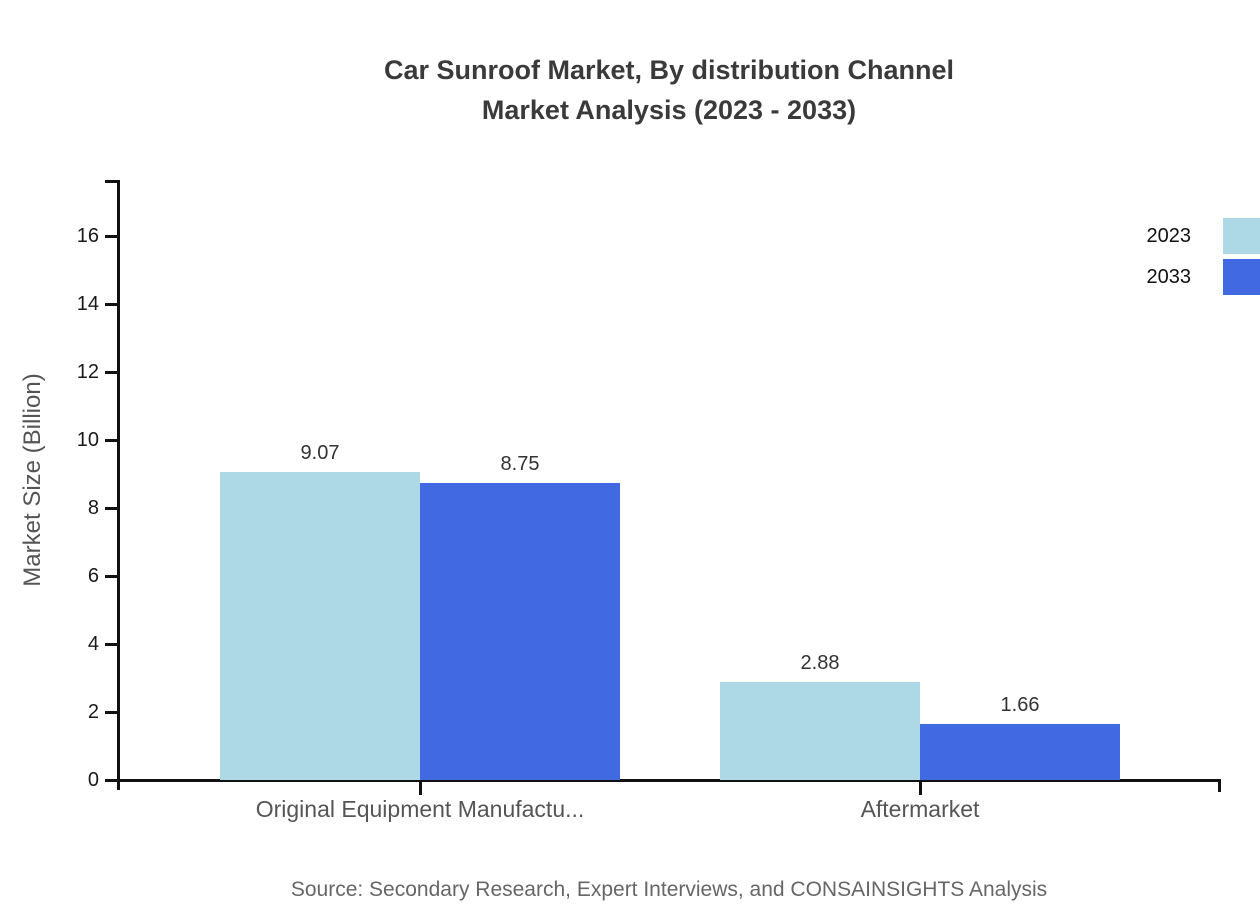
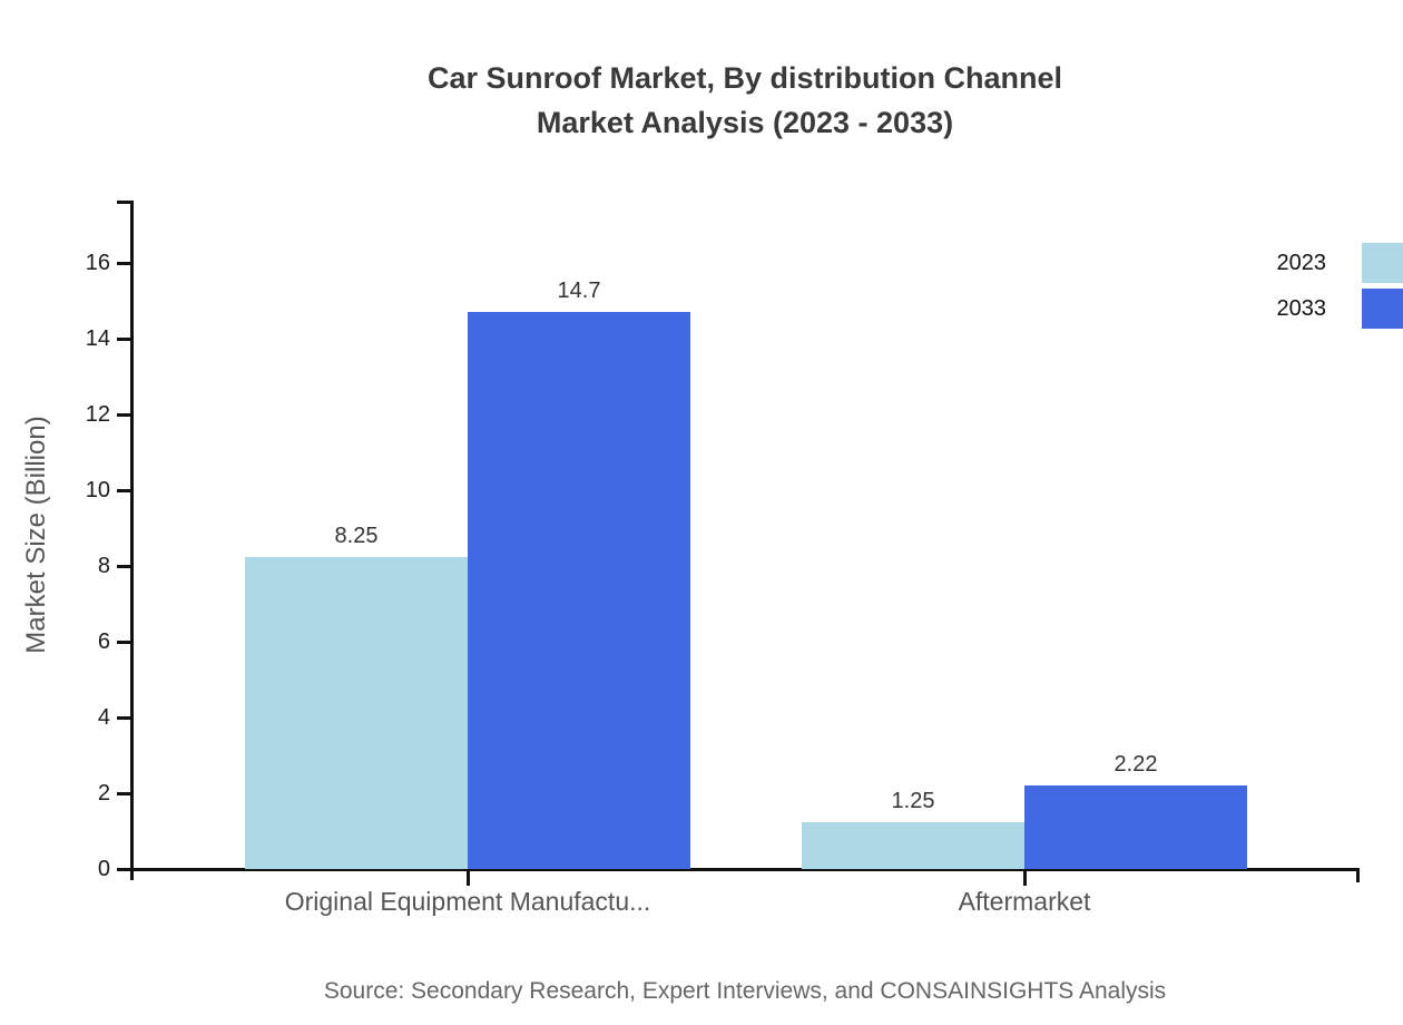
2023/Original Equipment Manufactu...: 9.07 -> 8.25
2033/Original Equipment Manufactu...: 8.75 -> 14.7
2023/Aftermarket: 2.88 -> 1.25
2033/Aftermarket: 1.66 -> 2.22
